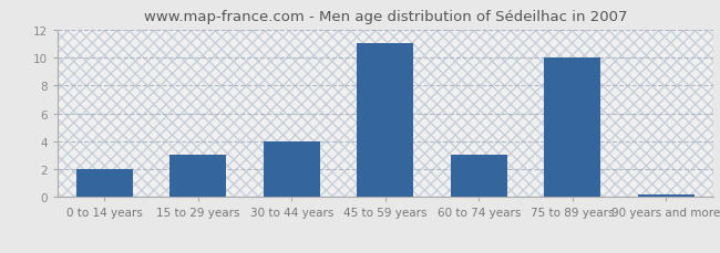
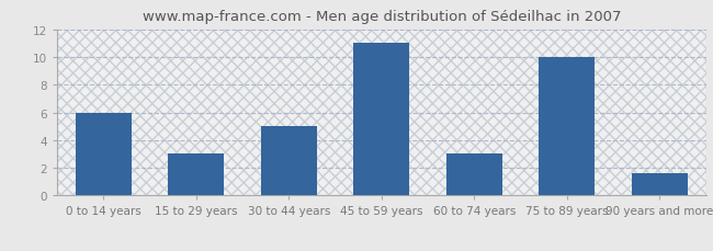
0 to 14 years: 2.0 -> 6.0
30 to 44 years: 4.0 -> 5.0
90 years and more: 0.2 -> 1.6
